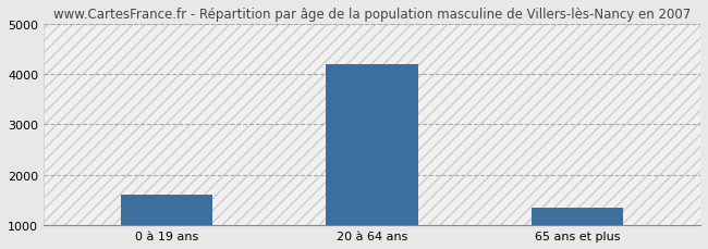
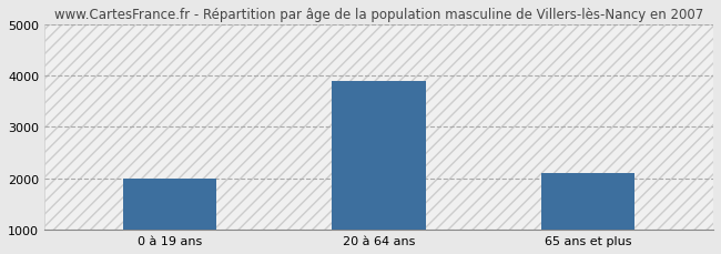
0 à 19 ans: 1600 -> 2000
20 à 64 ans: 4200 -> 3900
65 ans et plus: 1350 -> 2100
